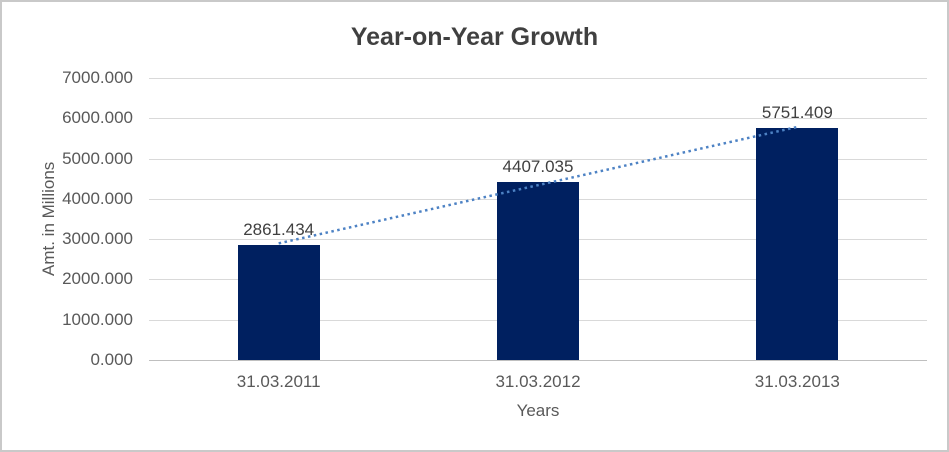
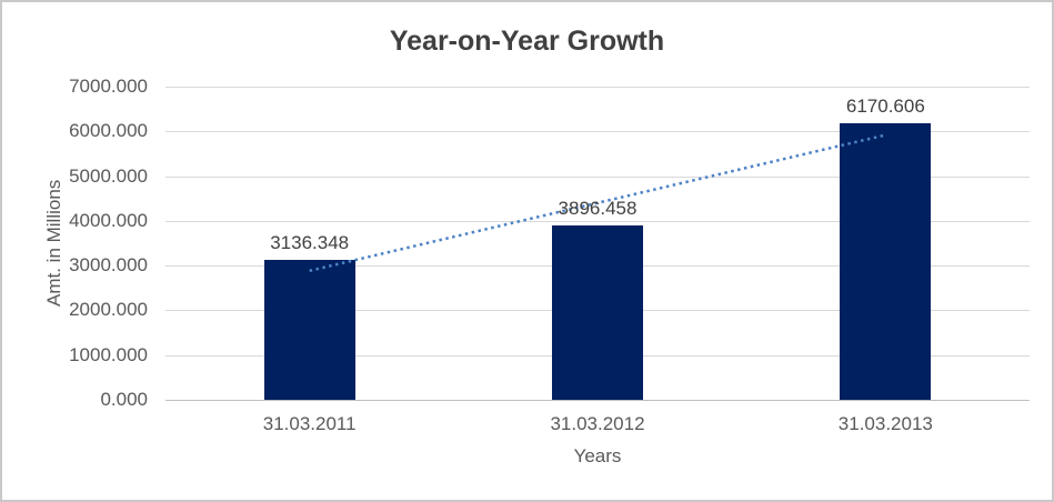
31.03.2011: 2861.434 -> 3136.348
31.03.2012: 4407.035 -> 3896.458
31.03.2013: 5751.409 -> 6170.606
